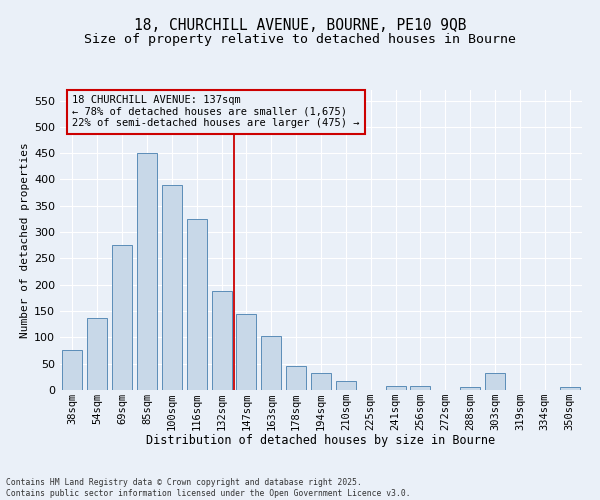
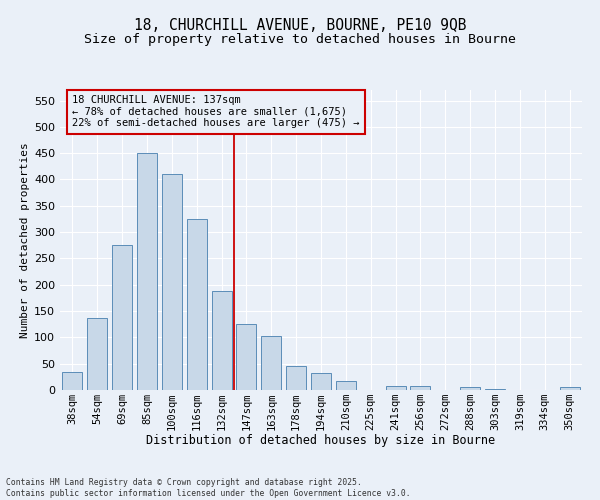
38sqm: 76 -> 35
100sqm: 390 -> 410
147sqm: 144 -> 125
303sqm: 32 -> 2
